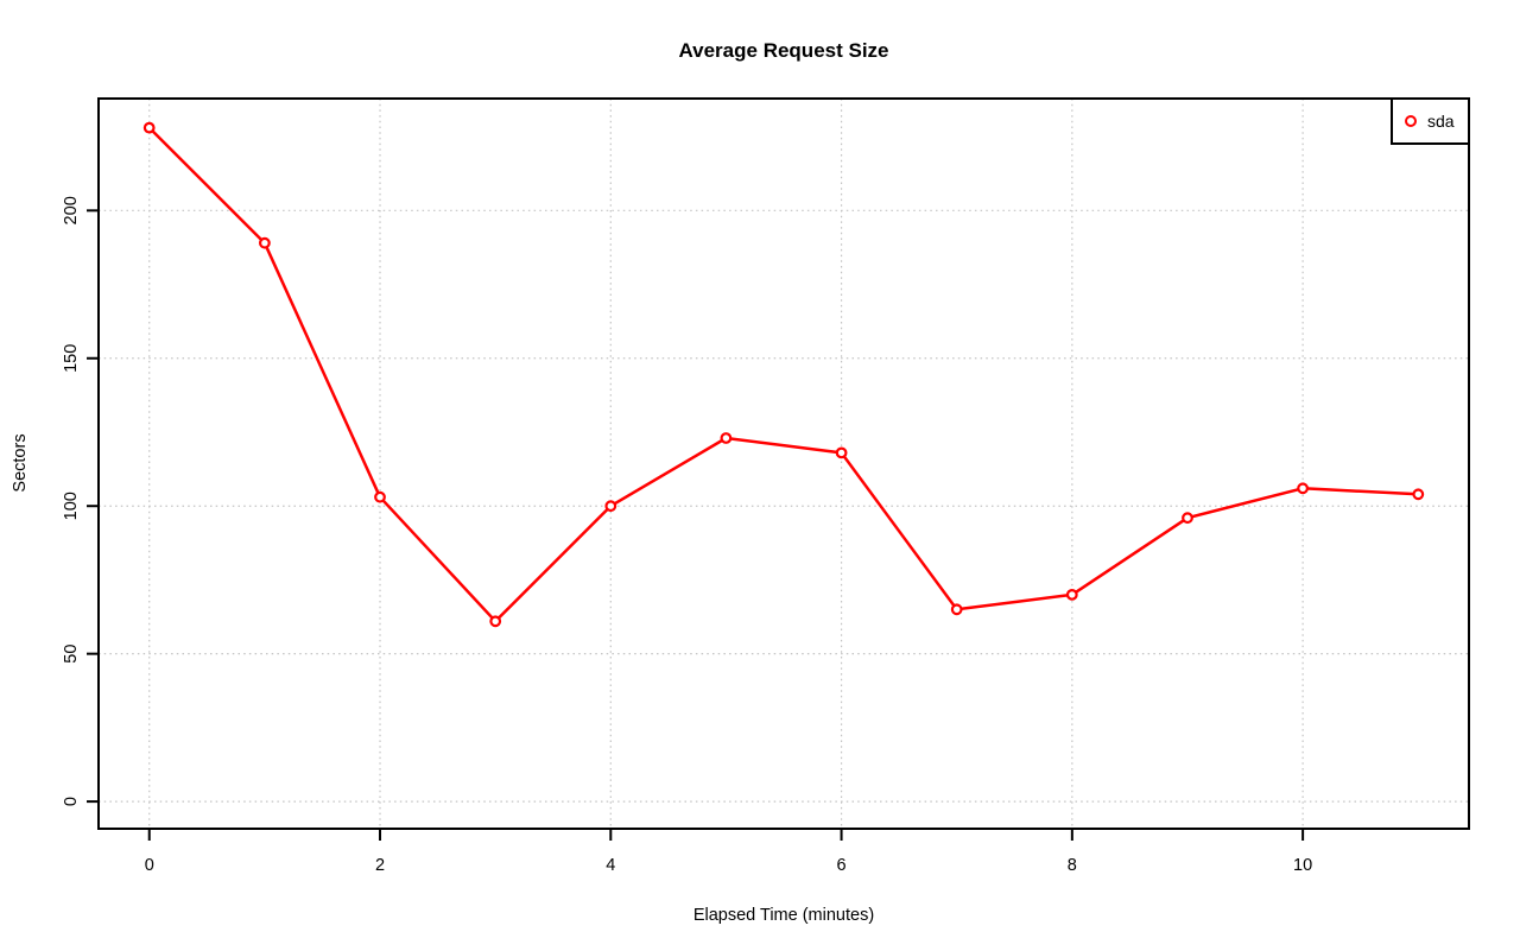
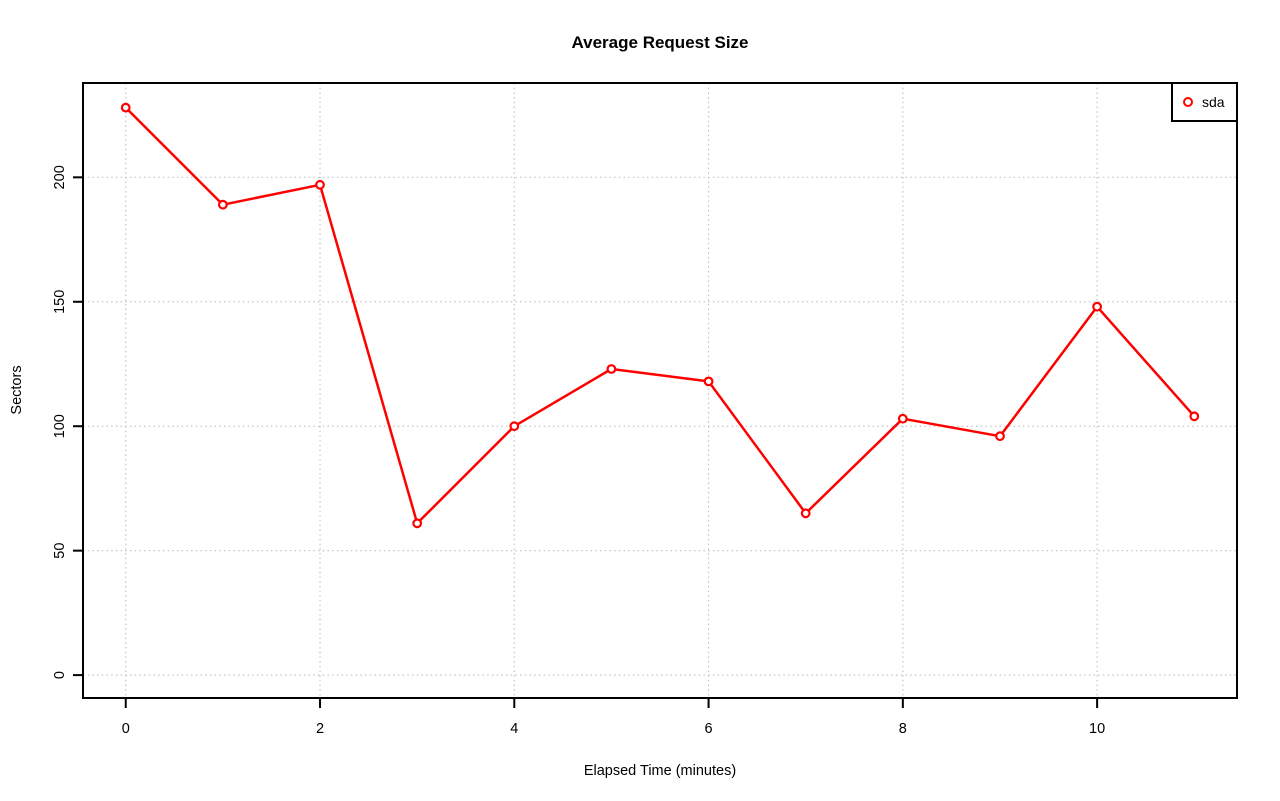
2: 103 -> 197
8: 70 -> 103
10: 106 -> 148
